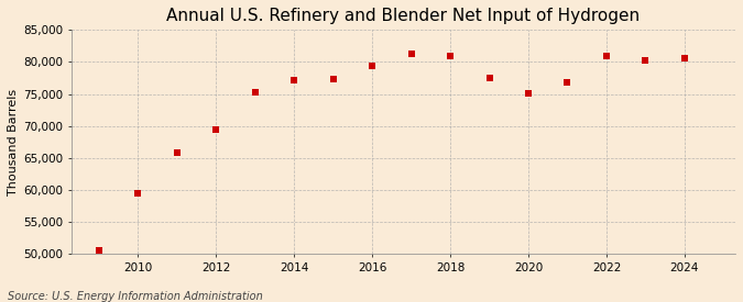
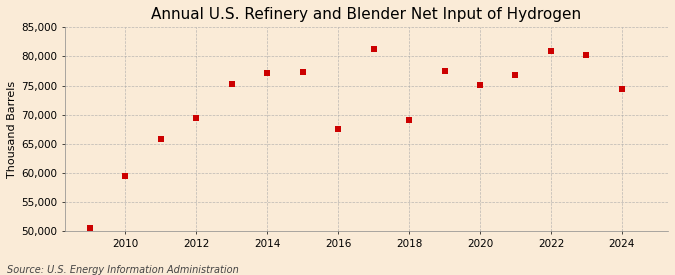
2016: 79,400 -> 67,600
2018: 81,000 -> 69,000
2024: 80,600 -> 74,400
